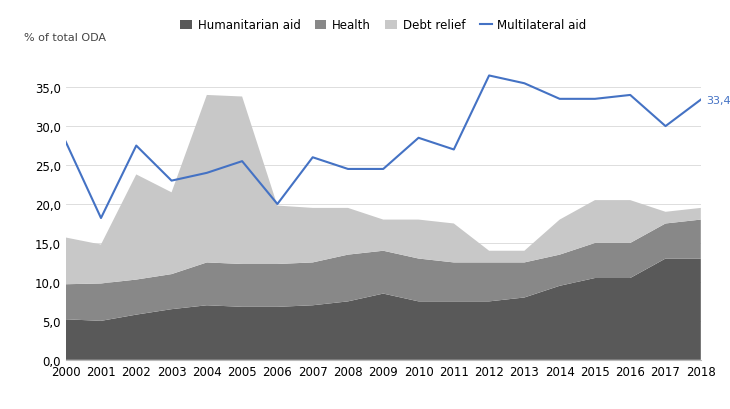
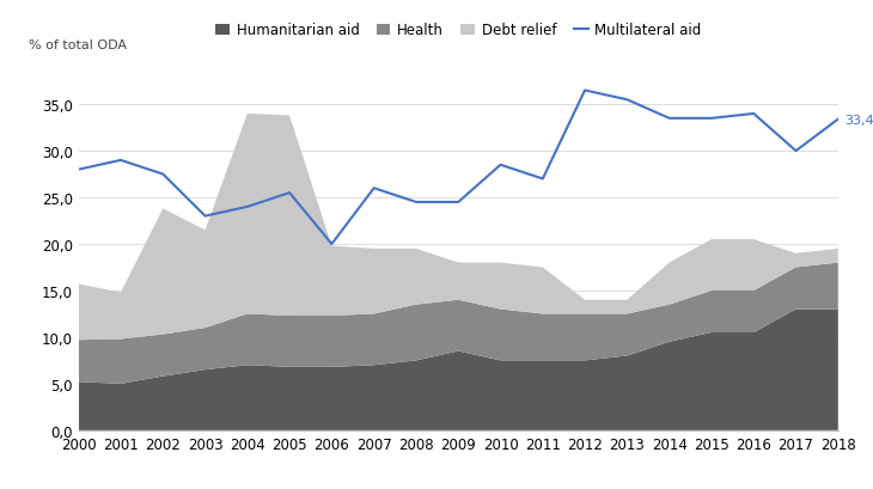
Multilateral aid/2001: 18,2 -> 29,0
